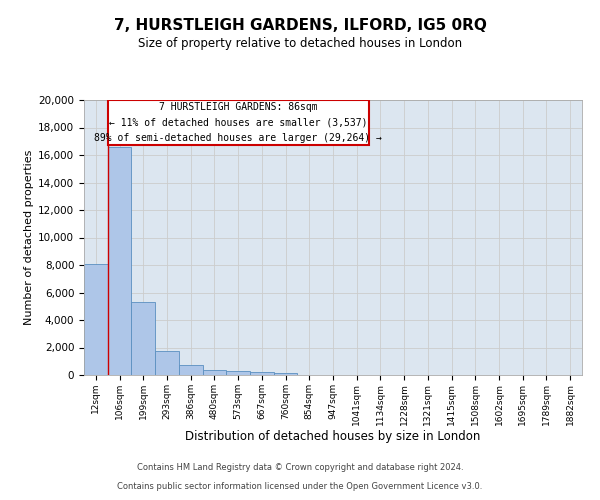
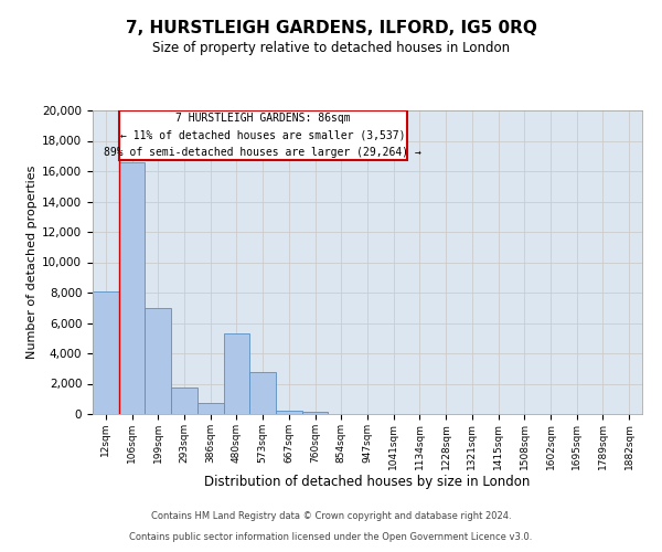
199sqm: 5,300 -> 7,000
480sqm: 400 -> 5,300
573sqm: 300 -> 2,800
